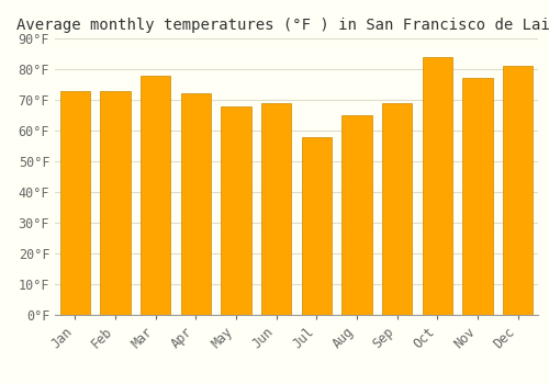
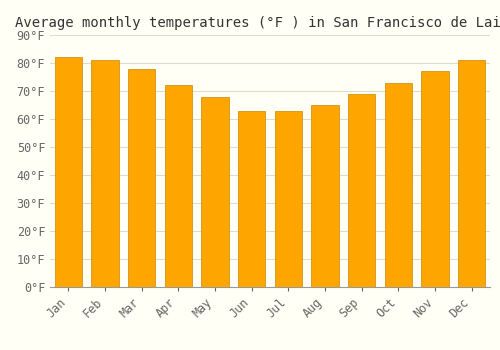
Jan: 73°F -> 82°F
Feb: 73°F -> 81°F
Jun: 69°F -> 63°F
Jul: 58°F -> 63°F
Oct: 84°F -> 73°F
